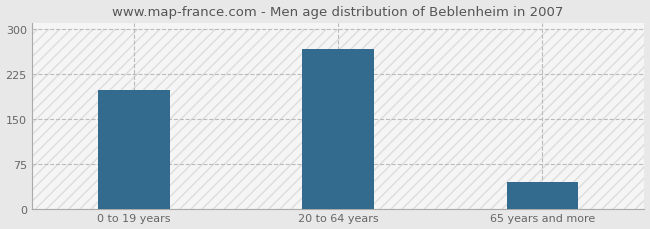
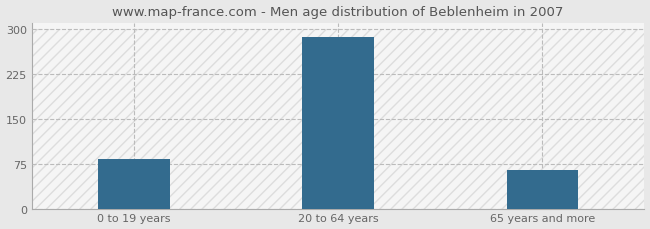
0 to 19 years: 198 -> 82
20 to 64 years: 266 -> 287
65 years and more: 44 -> 65
